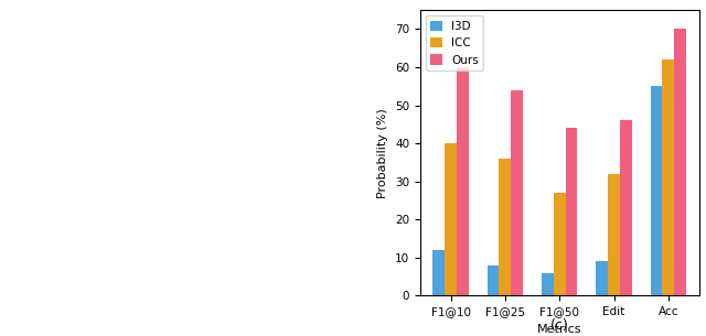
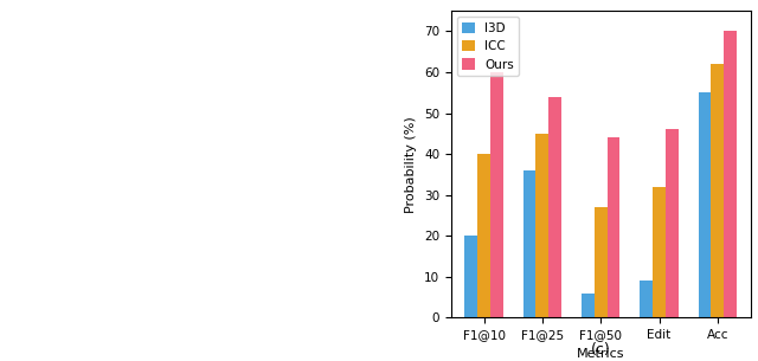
I3D/F1@10: 12 -> 20
I3D/F1@25: 8 -> 36
ICC/F1@25: 36 -> 45
